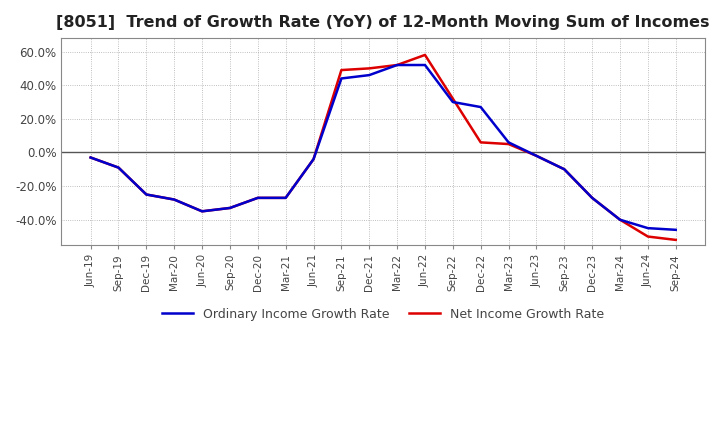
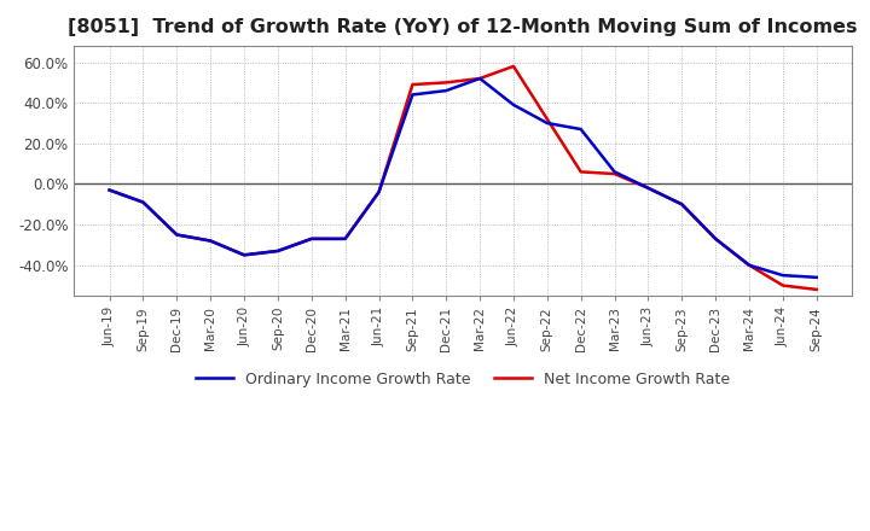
Ordinary Income Growth Rate/Jun-22: 52% -> 39%
